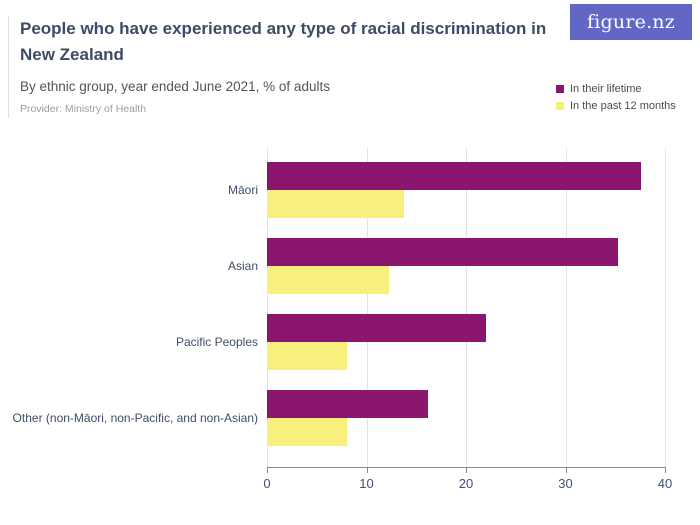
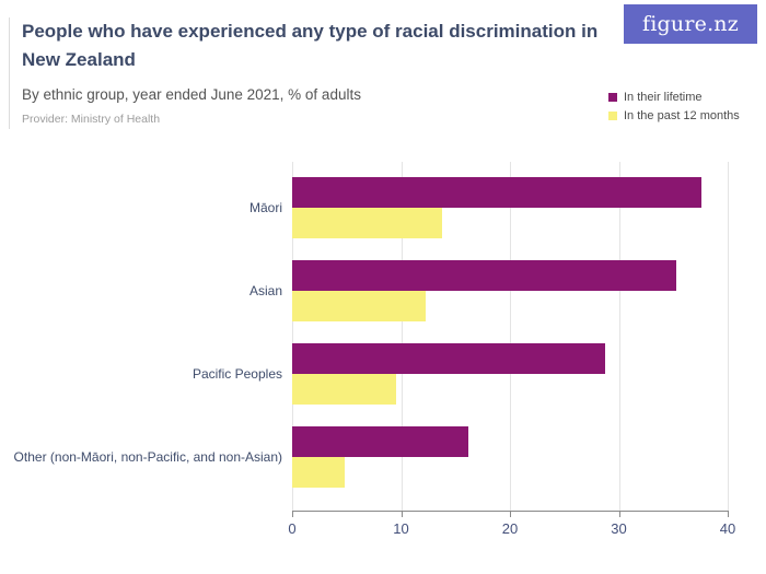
In their lifetime/Pacific Peoples: 22 -> 29
In the past 12 months/Pacific Peoples: 8 -> 10
In the past 12 months/Other (non-Māori, non-Pacific, and non-Asian): 8 -> 5
